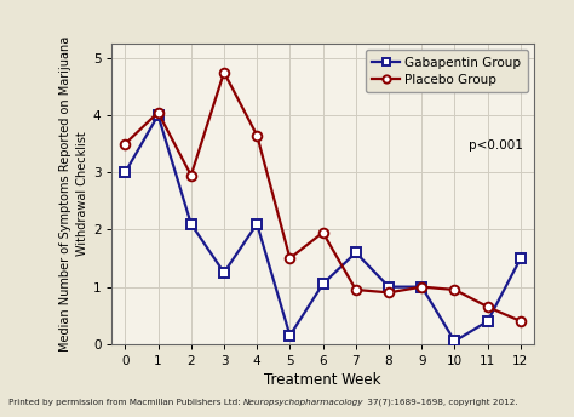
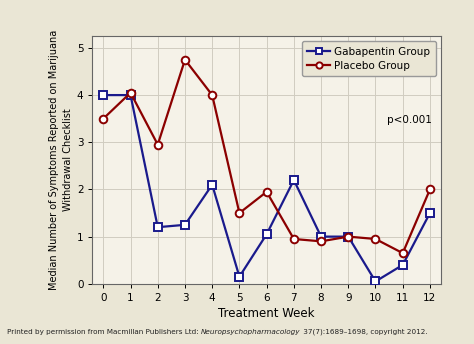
Gabapentin Group/0: 3.00 -> 4.00
Gabapentin Group/2: 2.10 -> 1.20
Placebo Group/4: 3.65 -> 4.00
Gabapentin Group/7: 1.60 -> 2.20
Placebo Group/12: 0.40 -> 2.00
